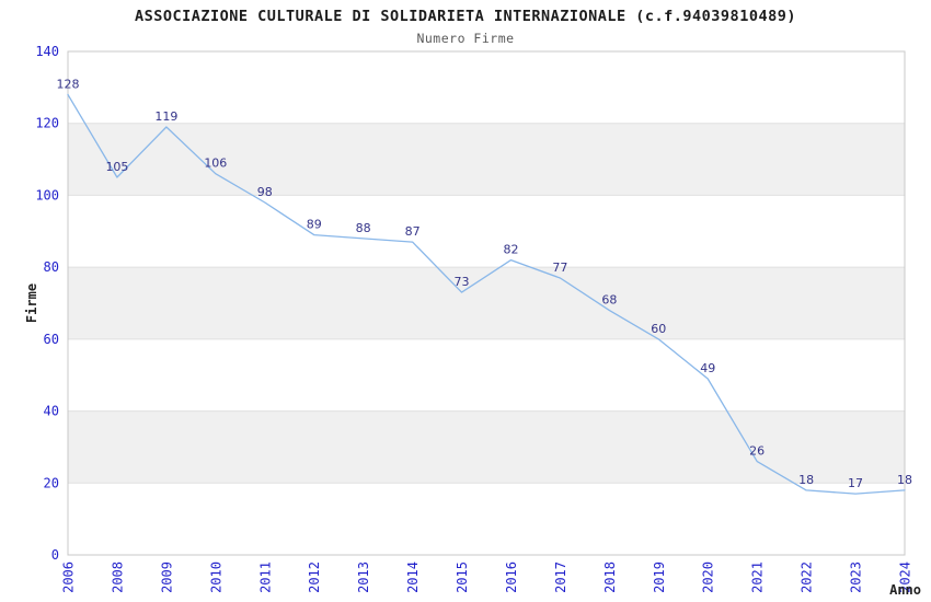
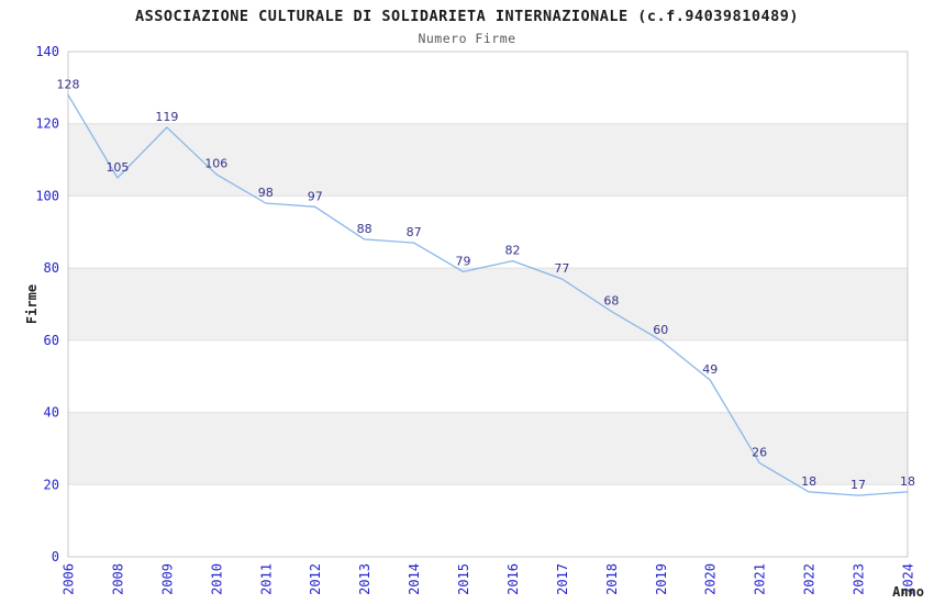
2012: 89 -> 97
2015: 73 -> 79
